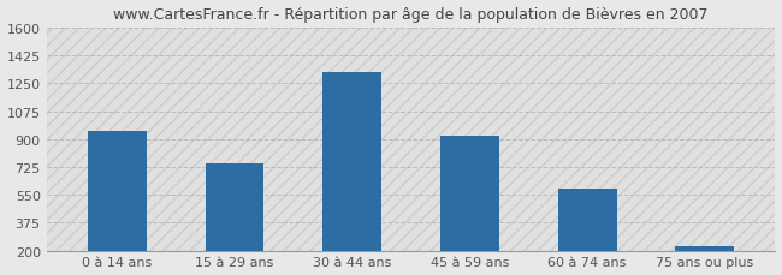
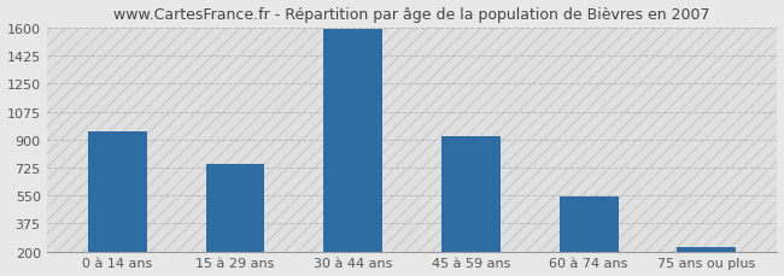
30 à 44 ans: 1320 -> 1600
60 à 74 ans: 590 -> 540
